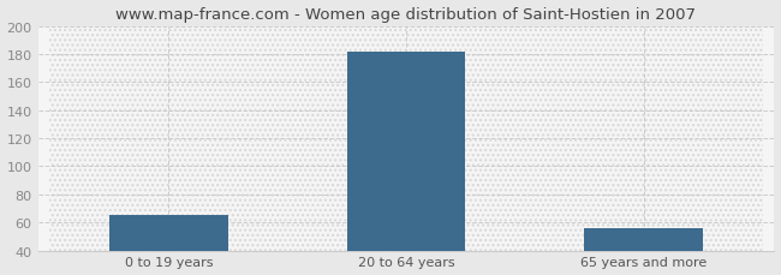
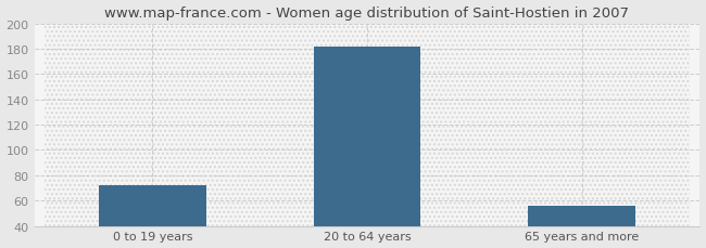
0 to 19 years: 65 -> 72
